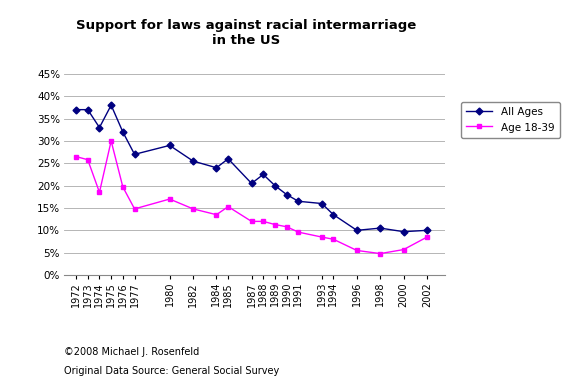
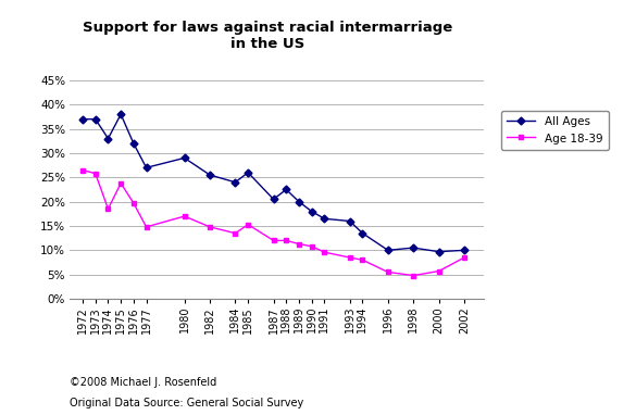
Age 18-39/1975: 30.0% -> 23.8%
